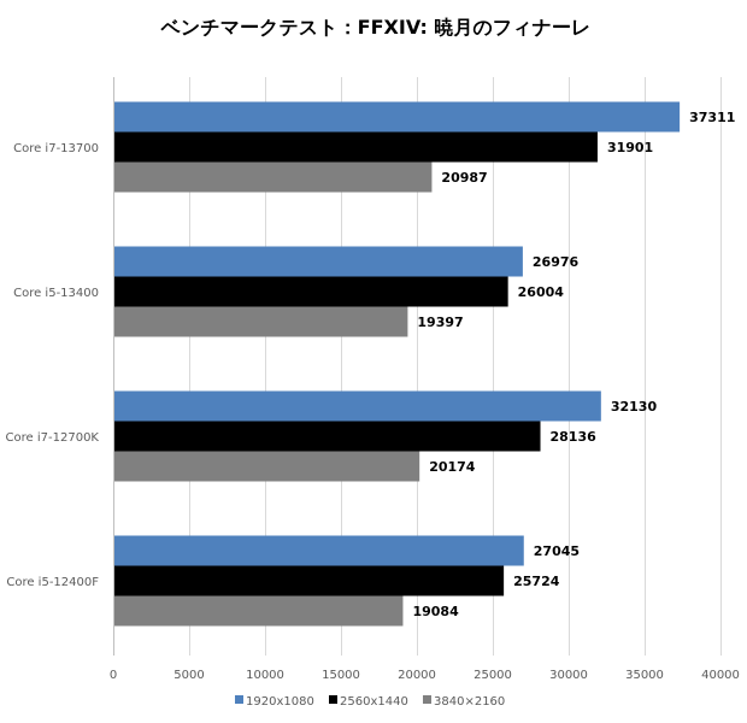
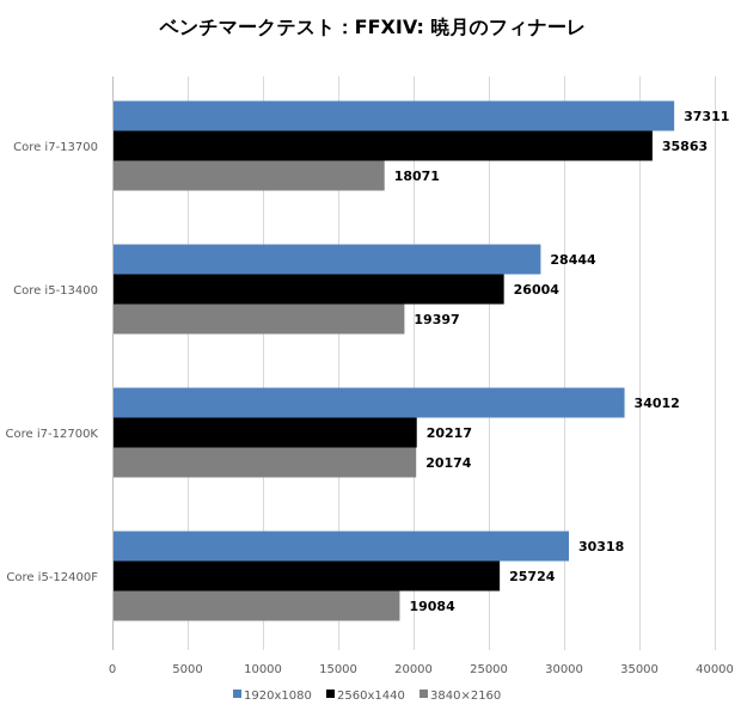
2560x1440/Core i7-13700: 31901 -> 35863
3840×2160/Core i7-13700: 20987 -> 18071
1920x1080/Core i5-13400: 26976 -> 28444
1920x1080/Core i7-12700K: 32130 -> 34012
2560x1440/Core i7-12700K: 28136 -> 20217
1920x1080/Core i5-12400F: 27045 -> 30318
